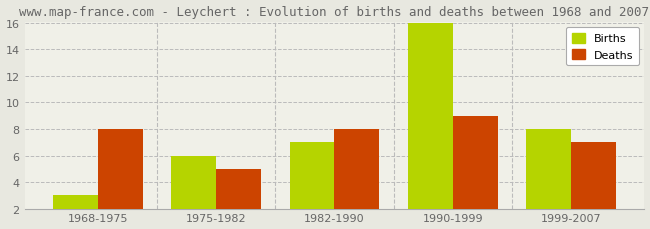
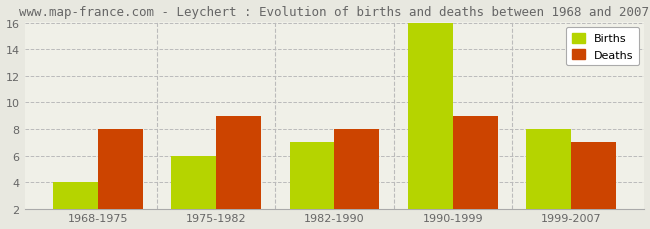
Births/1968-1975: 3 -> 4
Deaths/1975-1982: 5 -> 9
